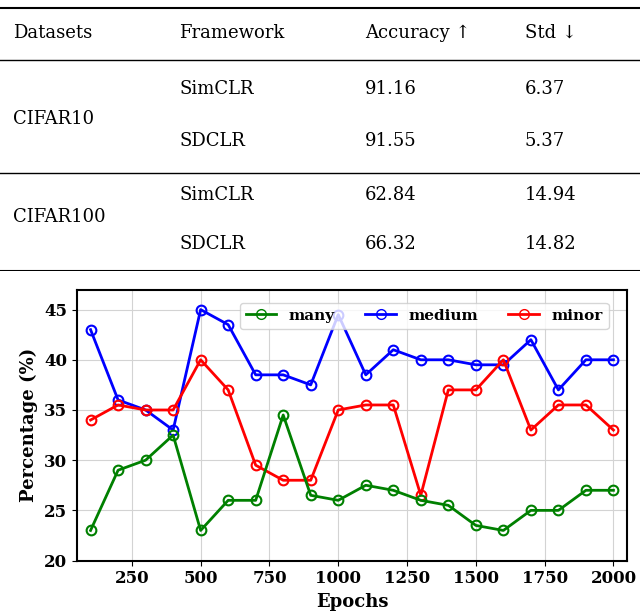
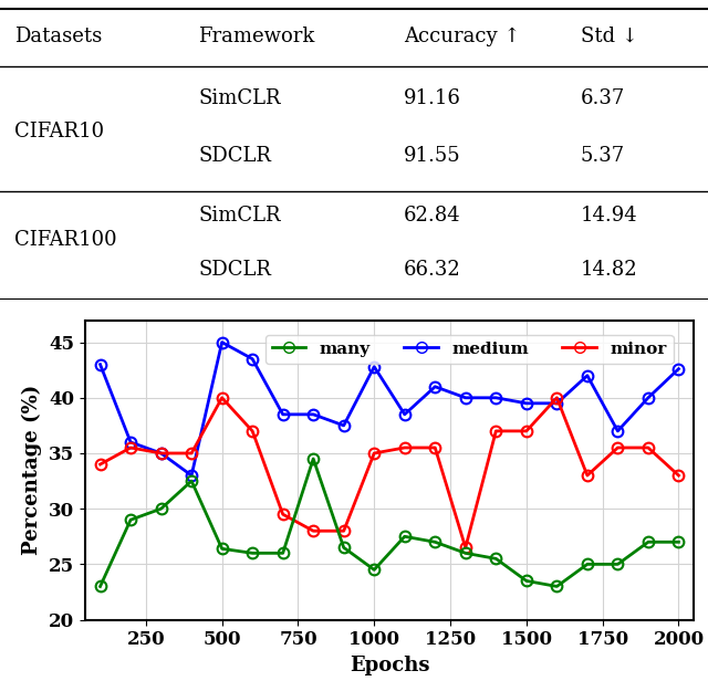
many/500: 23.0 -> 26.4
many/1000: 26.0 -> 24.5
medium/1000: 44.5 -> 42.8
medium/2000: 40.0 -> 42.6
